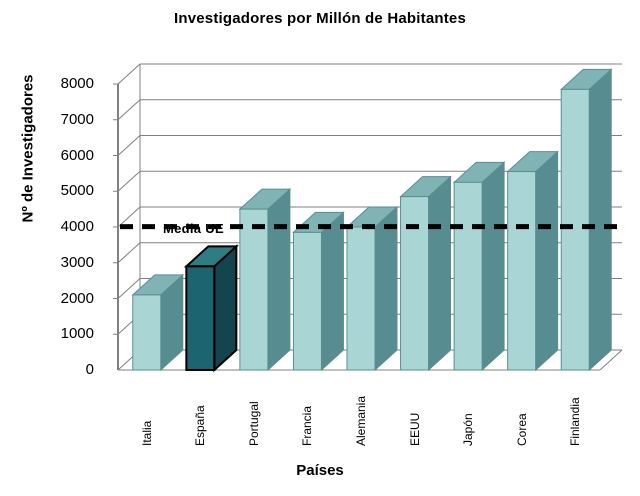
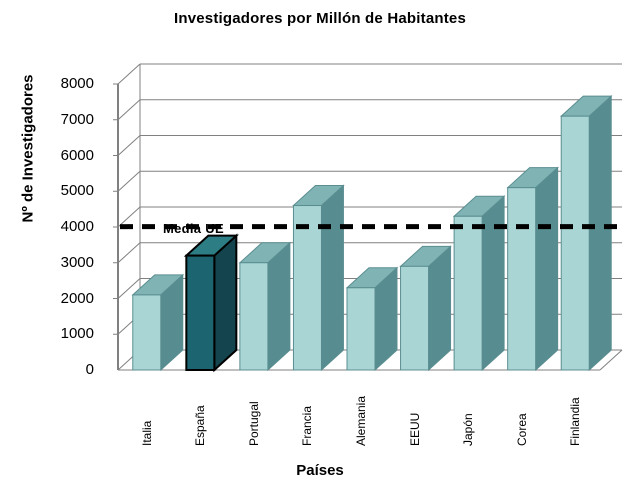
España: 2900 -> 3200
Portugal: 4500 -> 3000
Francia: 3800 -> 4600
Alemania: 4000 -> 2300
EEUU: 4800 -> 2900
Japón: 5200 -> 4300
Corea: 5600 -> 5100
Finlandia: 7800 -> 7100
